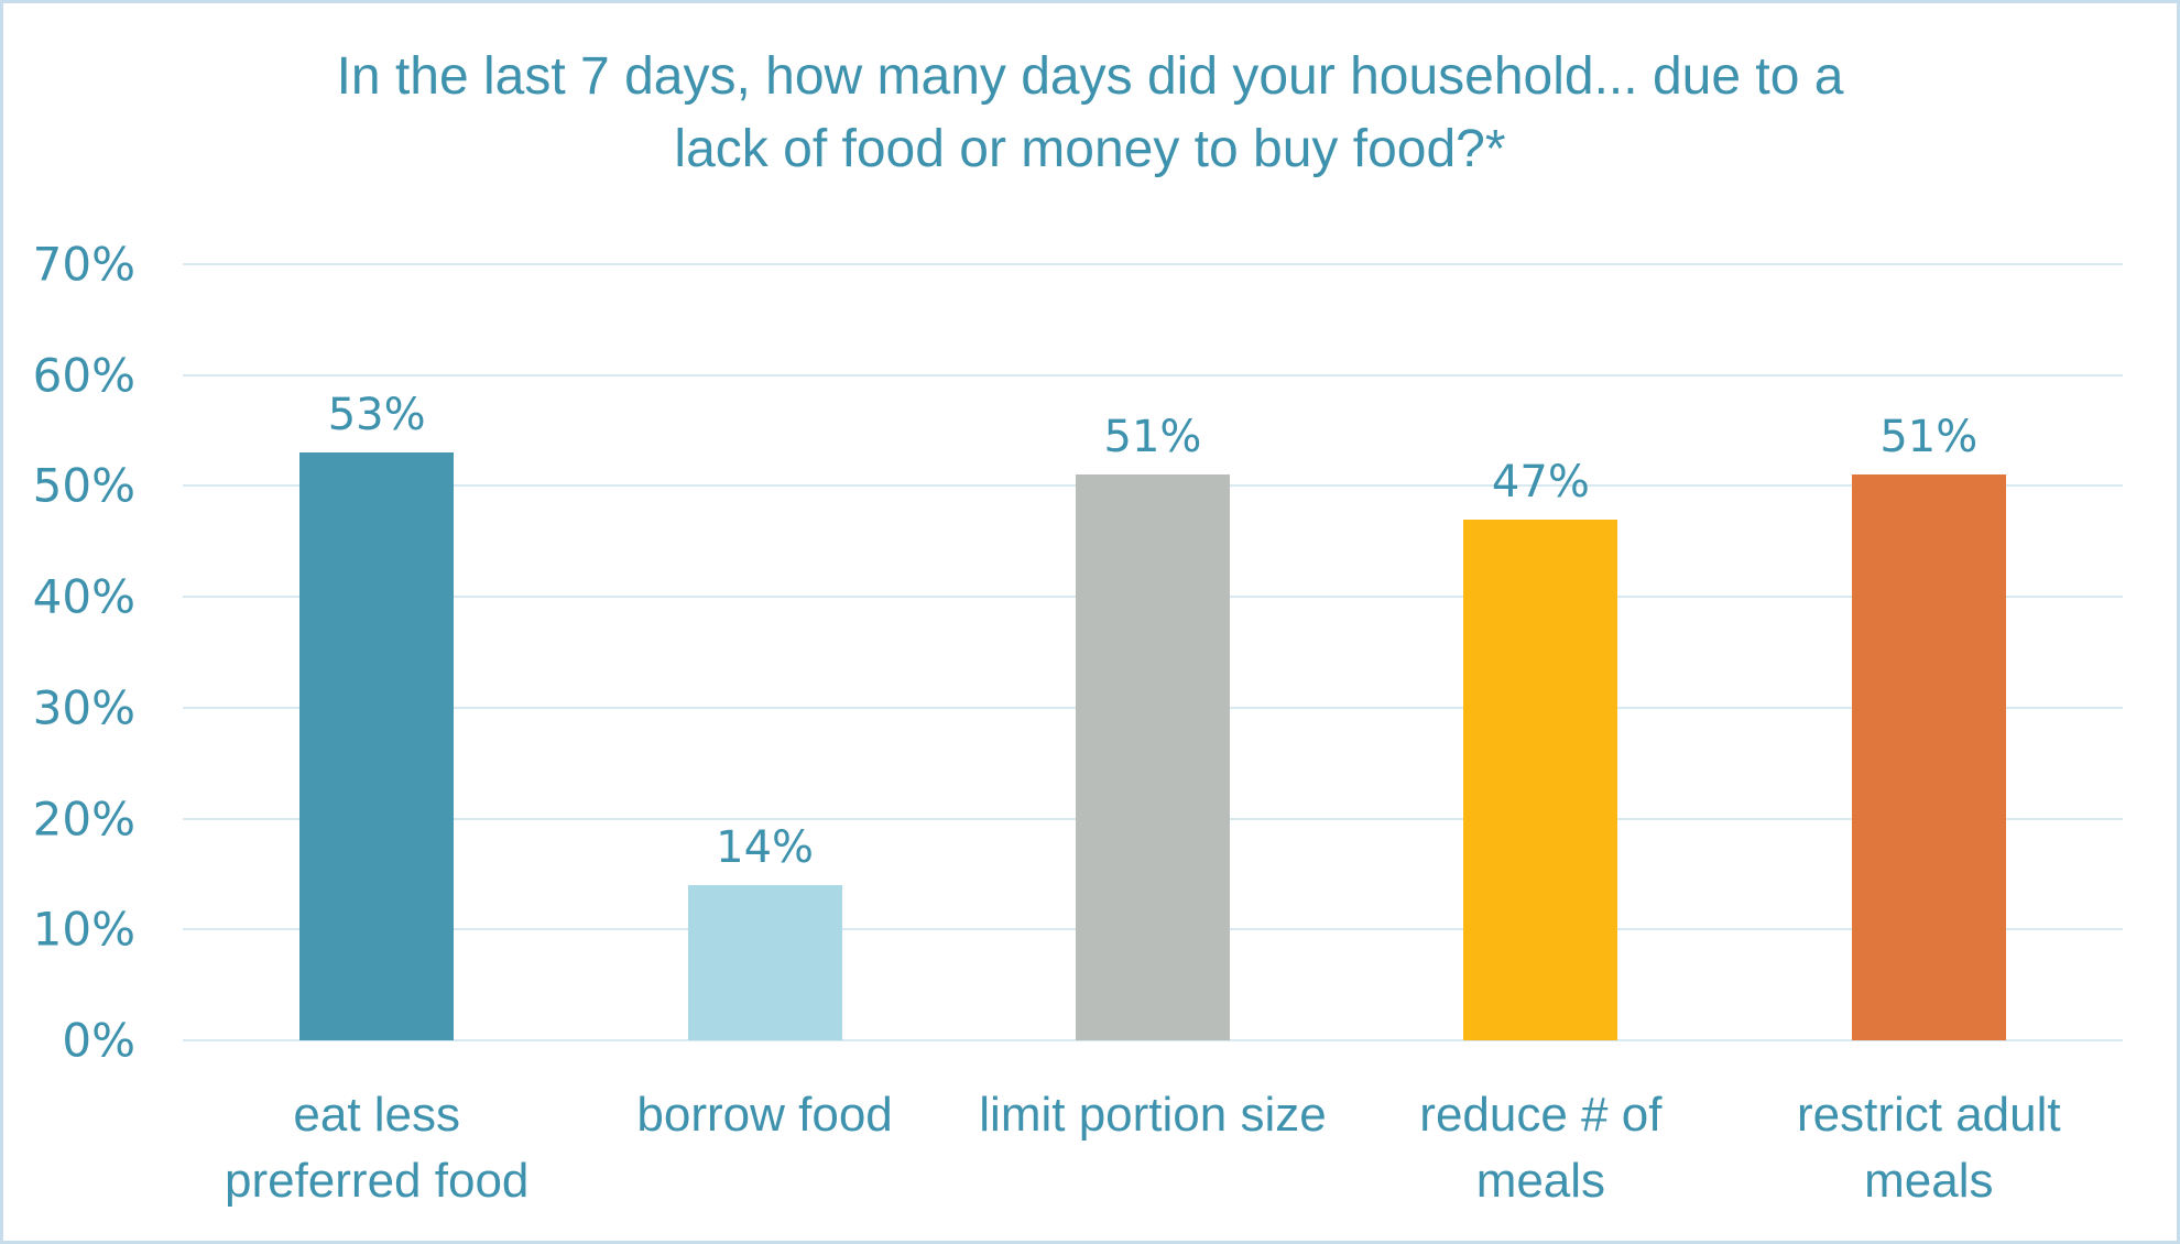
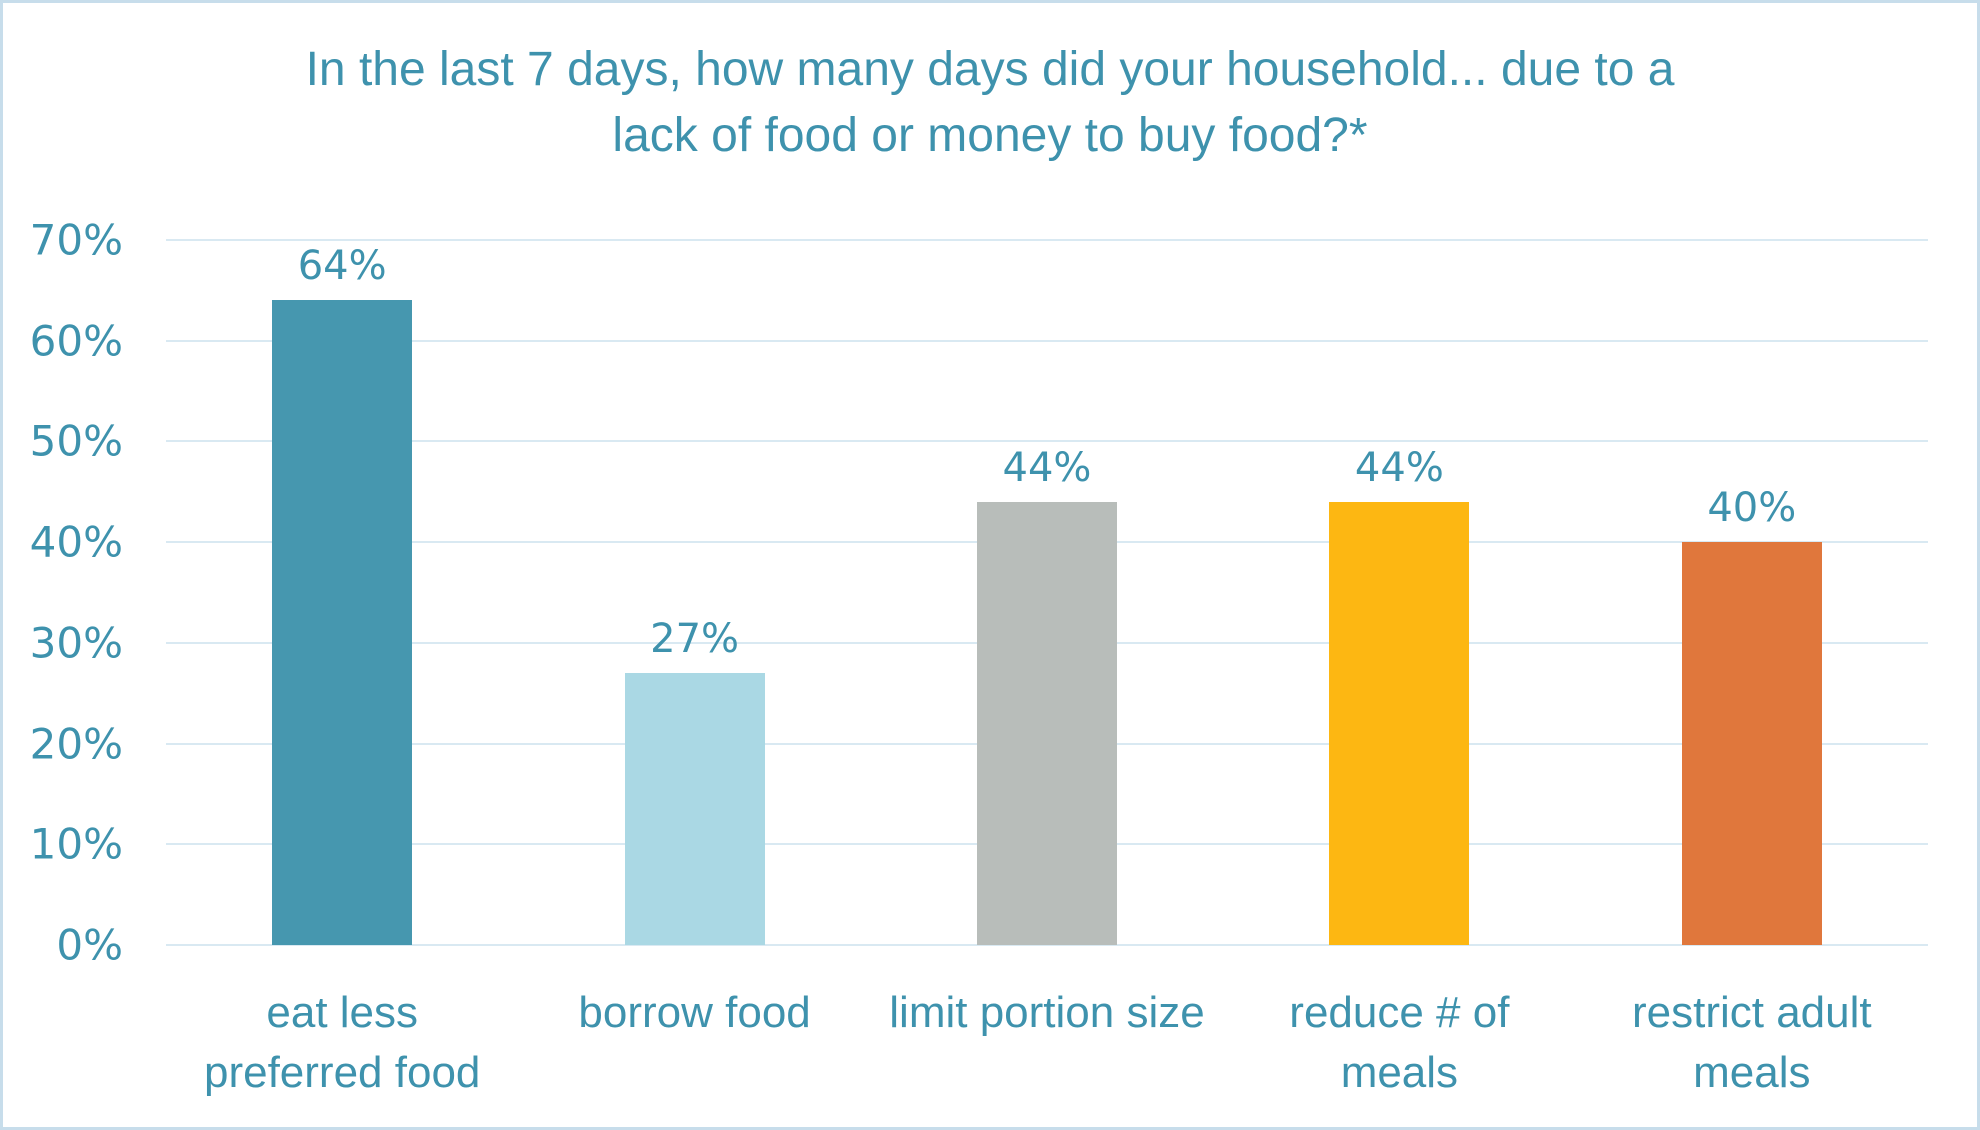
eat less preferred food: 53% -> 64%
borrow food: 14% -> 27%
limit portion size: 51% -> 44%
reduce # of meals: 47% -> 44%
restrict adult meals: 51% -> 40%
